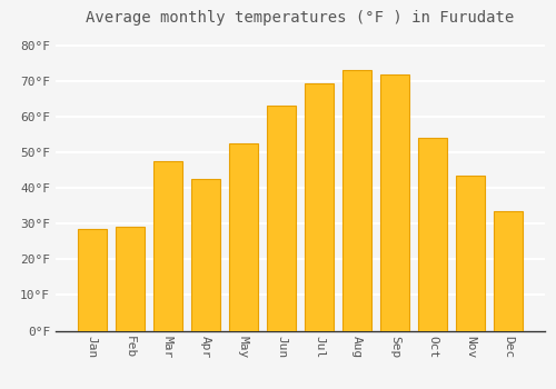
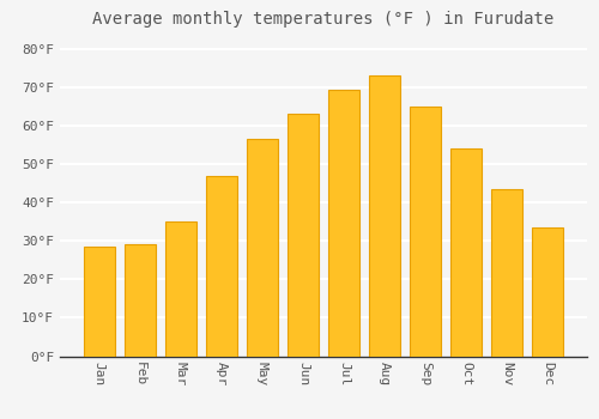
Mar: 47.5°F -> 35.0°F
Apr: 42.5°F -> 47.0°F
May: 52.5°F -> 56.5°F
Sep: 72.0°F -> 65.0°F
